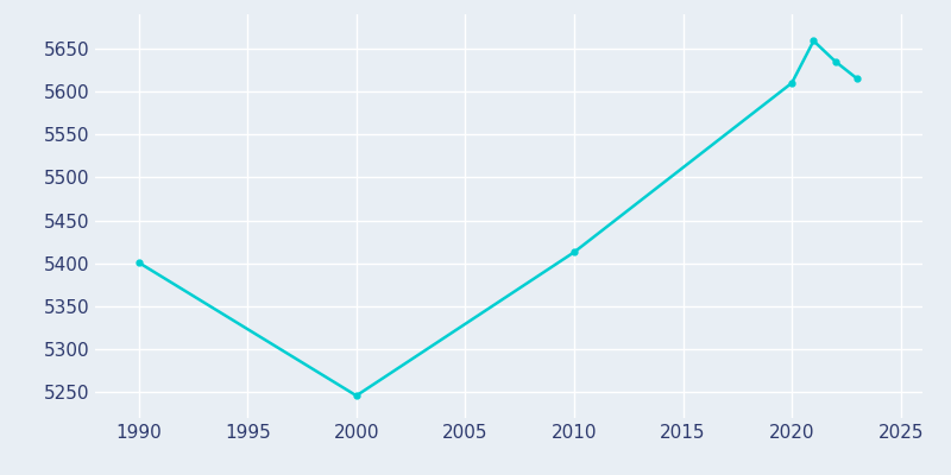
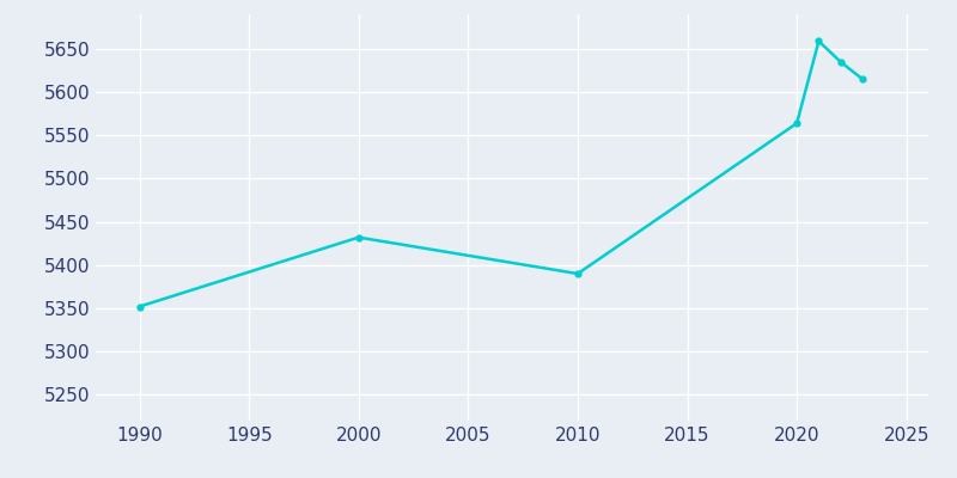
1990: 5401 -> 5352
2000: 5246 -> 5432
2010: 5413 -> 5390
2020: 5610 -> 5564
